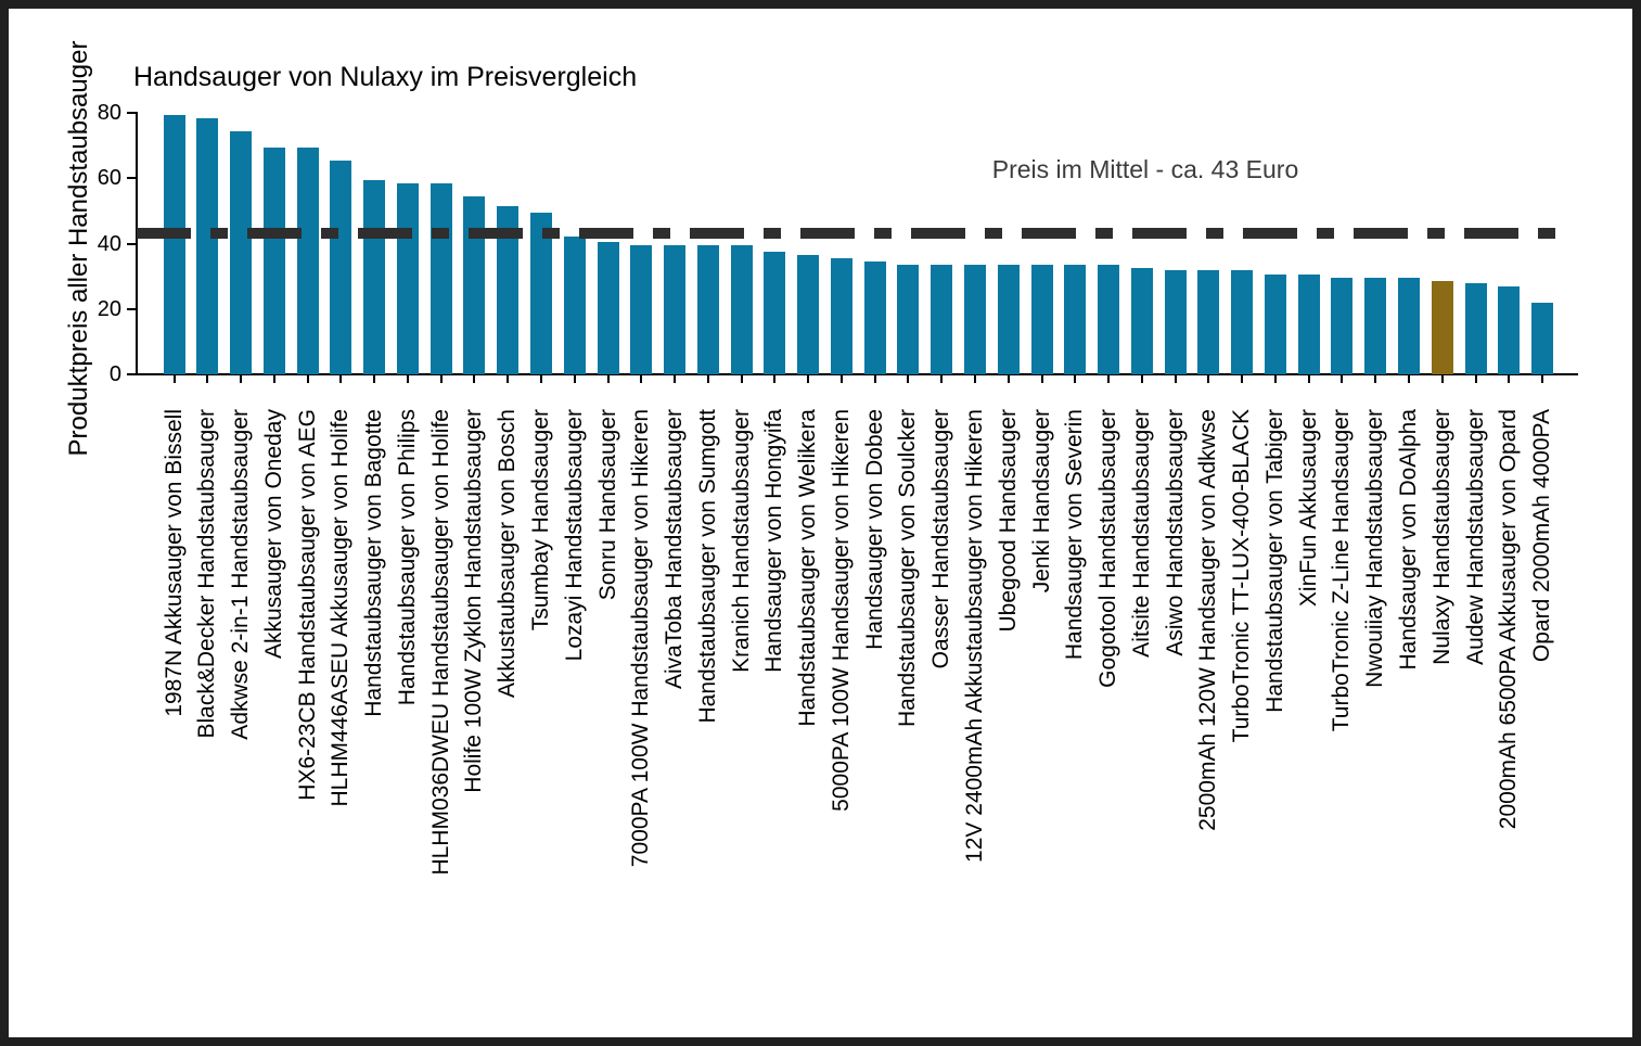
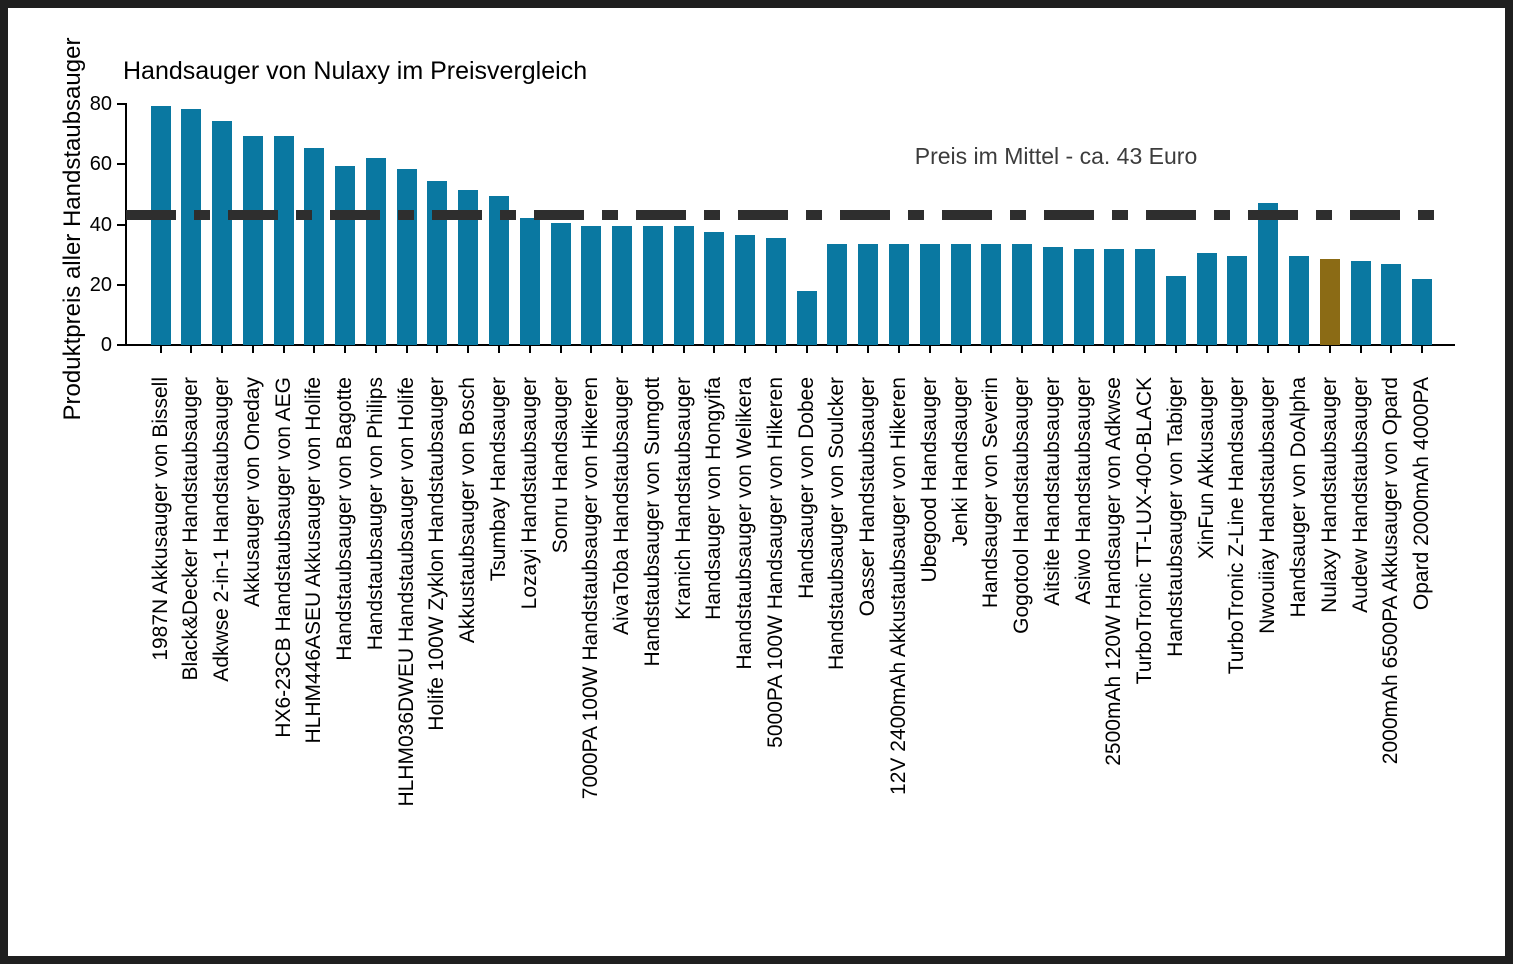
Handstaubsauger von Philips: 58 -> 62
Handsauger von Dobee: 34 -> 18
Handstaubsauger von Tabiger: 30 -> 23
Nwouiiay Handstaubsauger: 30 -> 47
